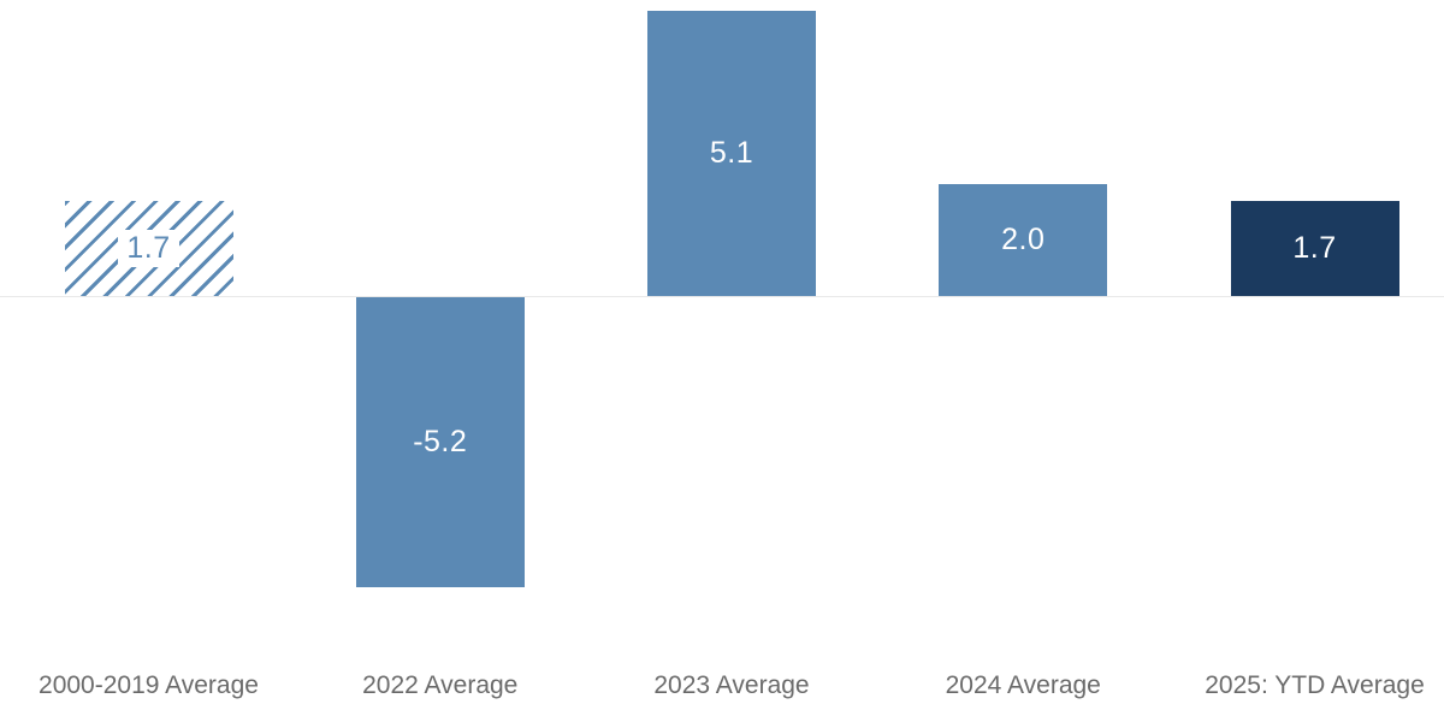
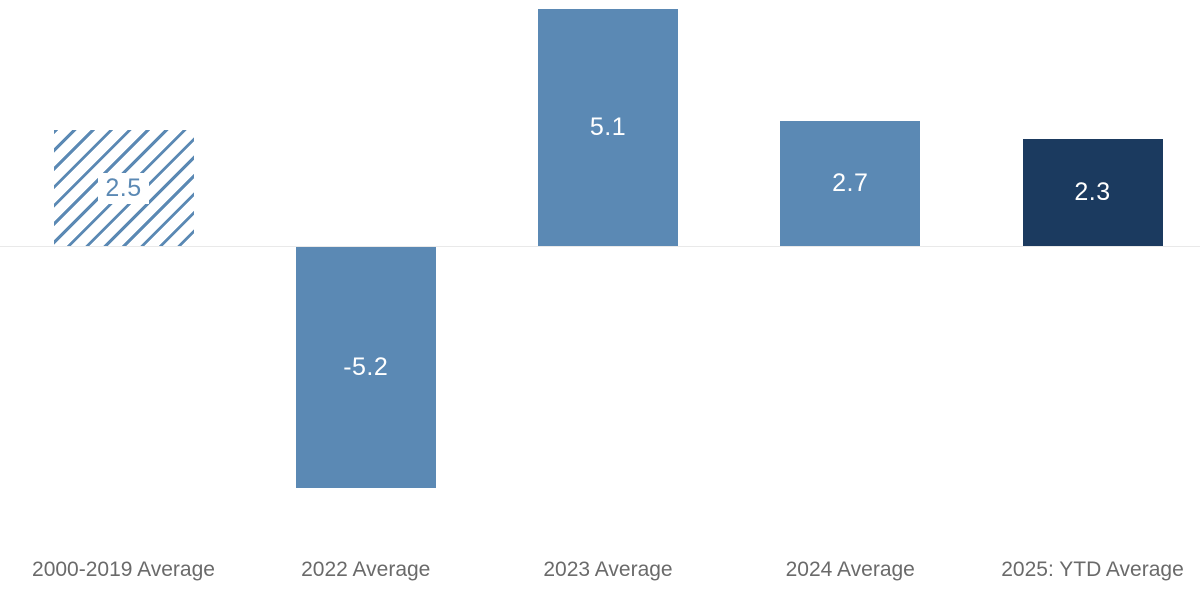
2000-2019 Average: 1.7 -> 2.5
2024 Average: 2.0 -> 2.7
2025: YTD Average: 1.7 -> 2.3
